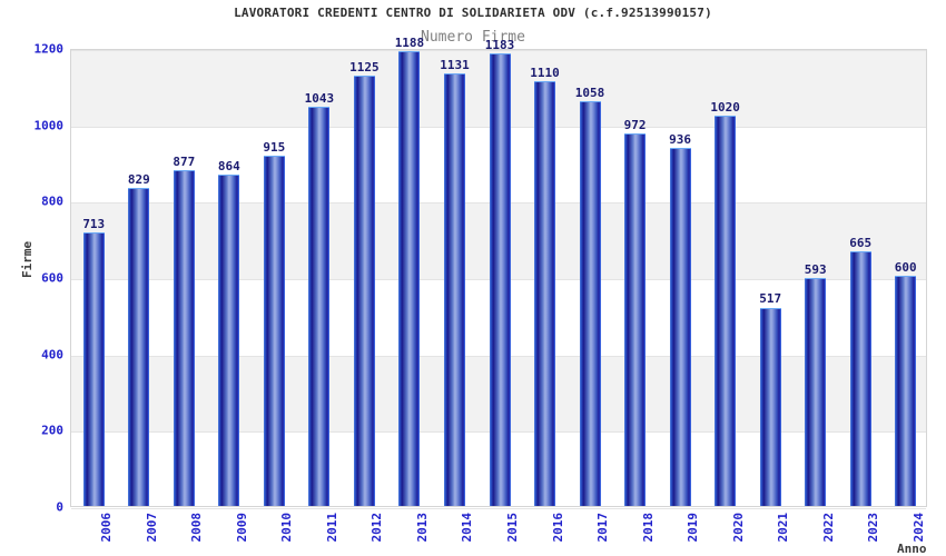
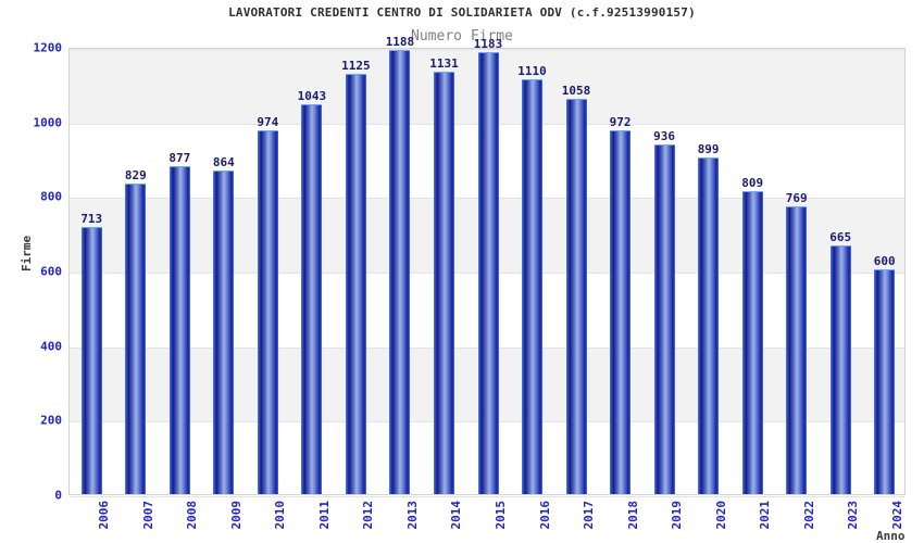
2010: 915 -> 974
2020: 1020 -> 899
2021: 517 -> 809
2022: 593 -> 769
